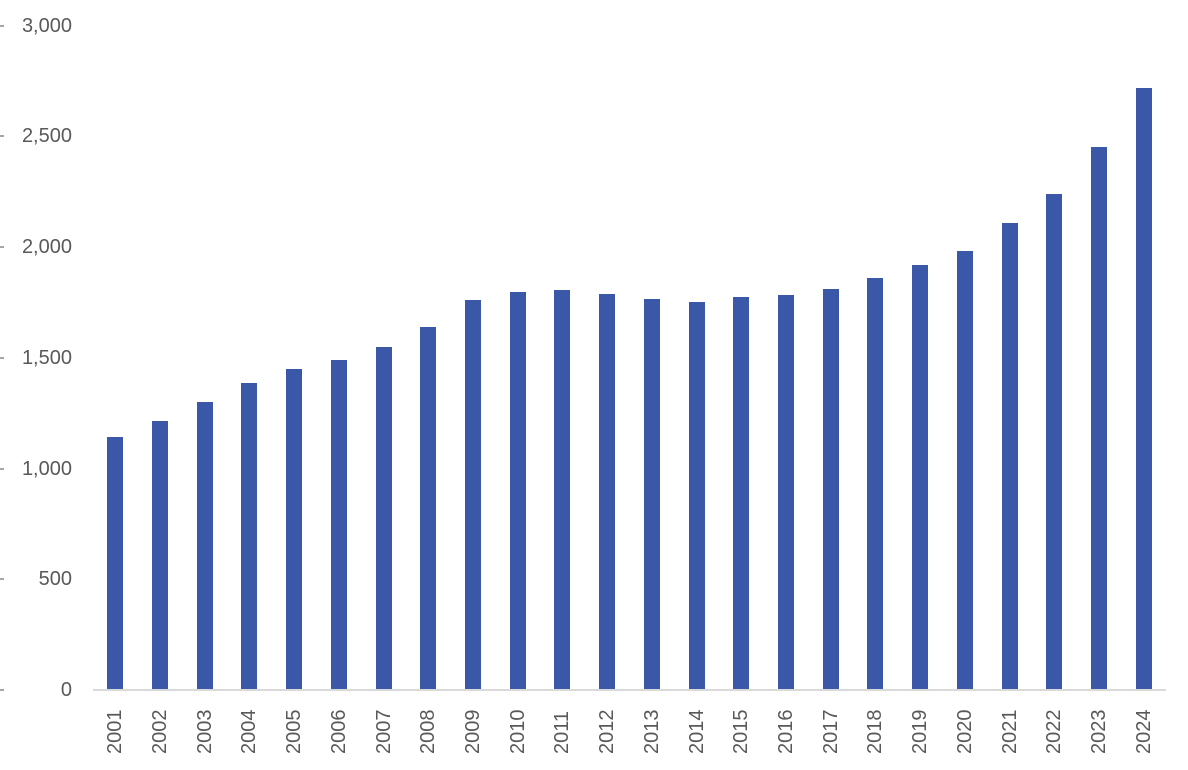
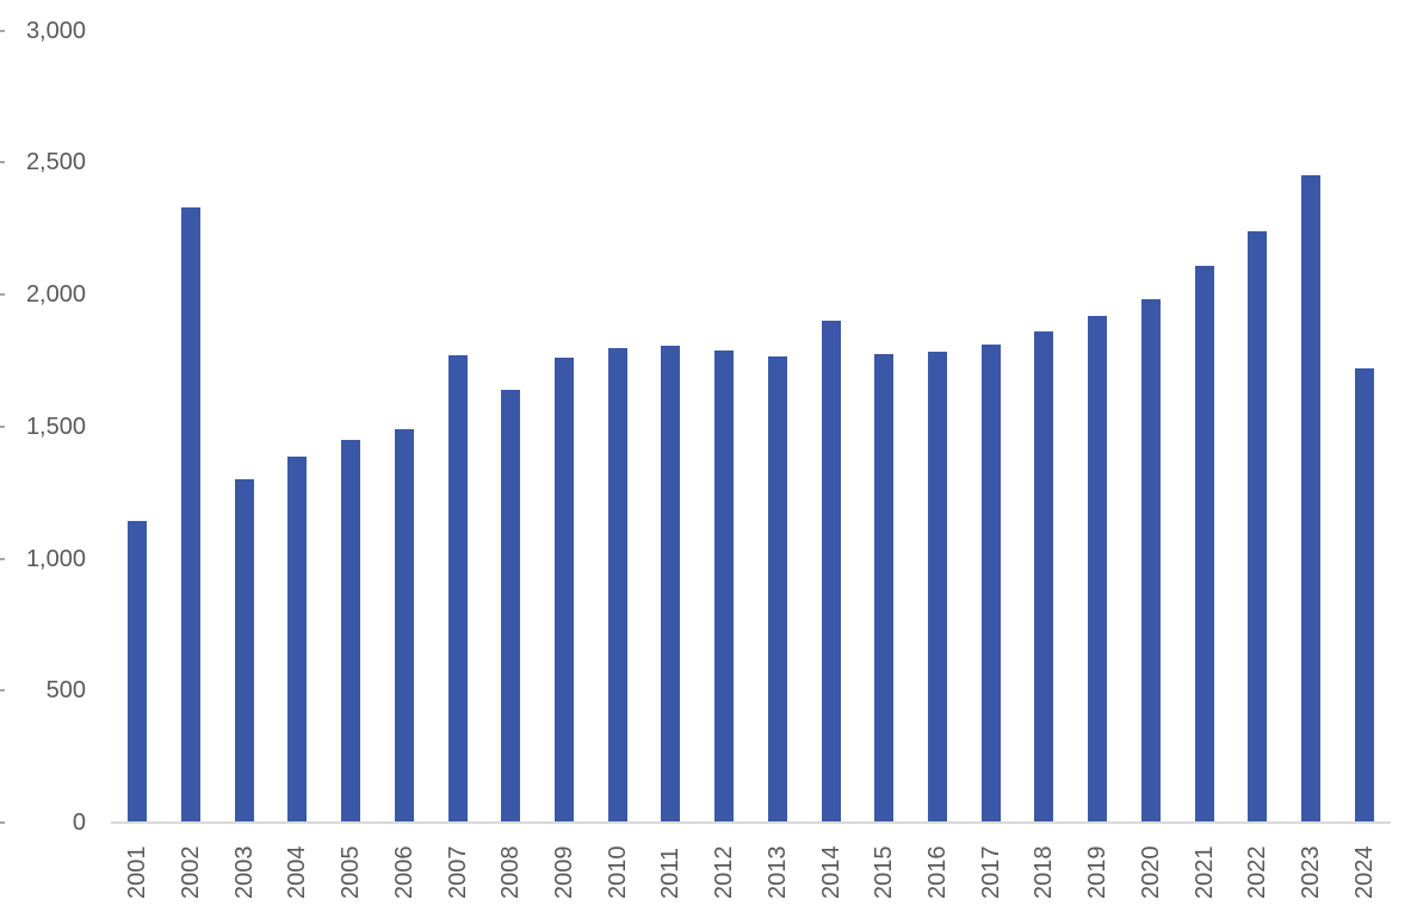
2002: 1220 -> 2330
2007: 1550 -> 1770
2014: 1750 -> 1900
2024: 2720 -> 1720
